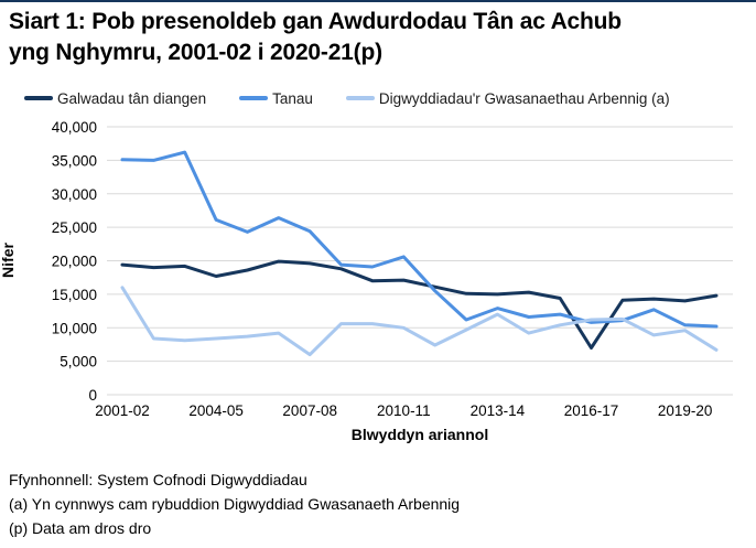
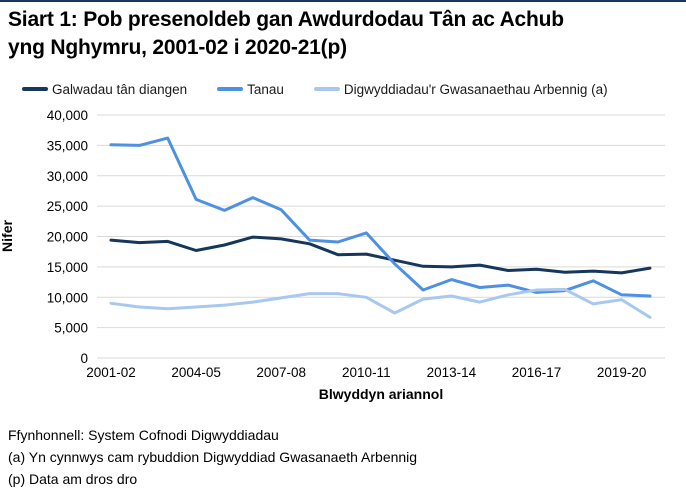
Digwyddiadau'r Gwasanaethau Arbennig (a)/2001-02: 16000 -> 9000
Digwyddiadau'r Gwasanaethau Arbennig (a)/2007-08: 6000 -> 10000
Digwyddiadau'r Gwasanaethau Arbennig (a)/2013-14: 12000 -> 10000
Galwadau tân diangen/2016-17: 7000 -> 15000
